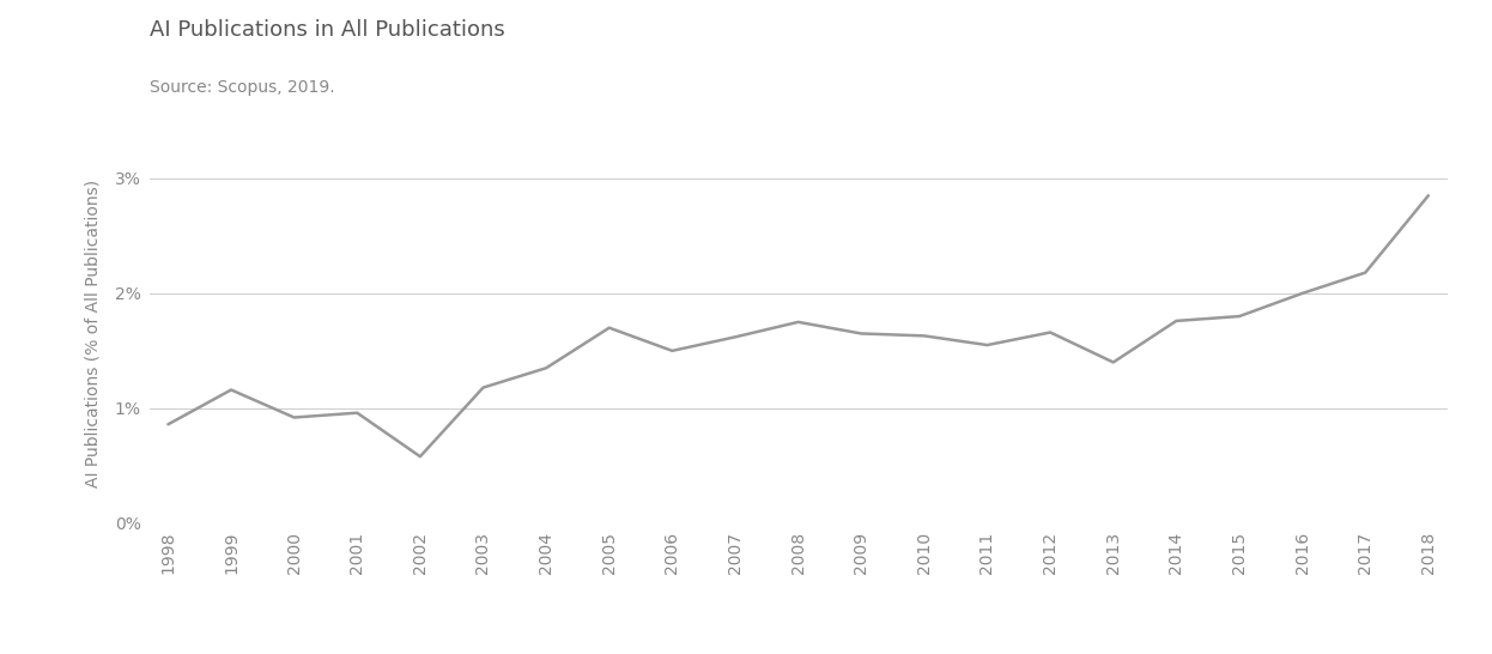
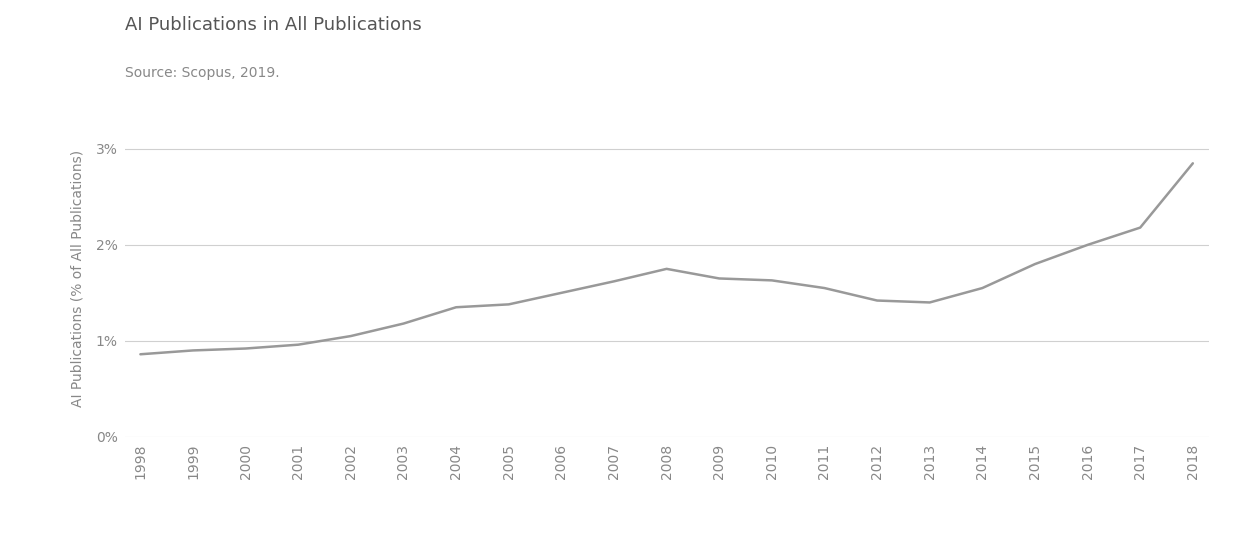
1999: 1.16% -> 0.90%
2002: 0.58% -> 1.05%
2005: 1.70% -> 1.38%
2012: 1.66% -> 1.42%
2014: 1.76% -> 1.55%
